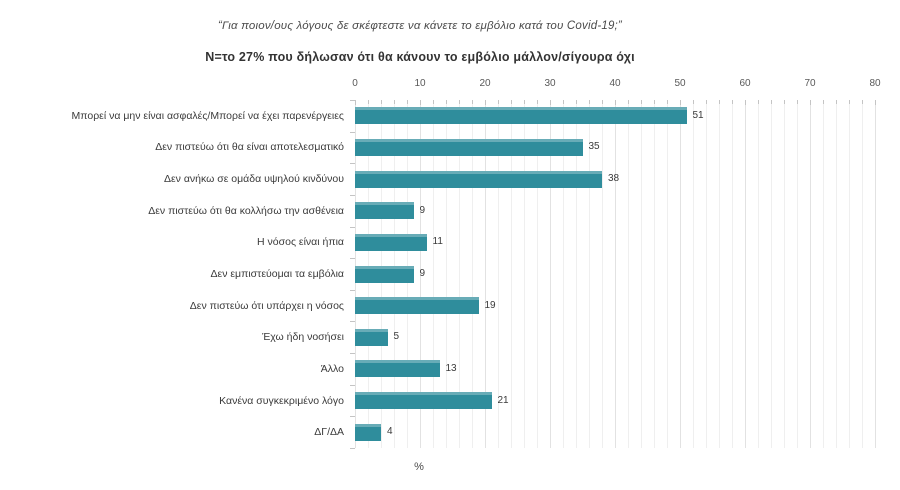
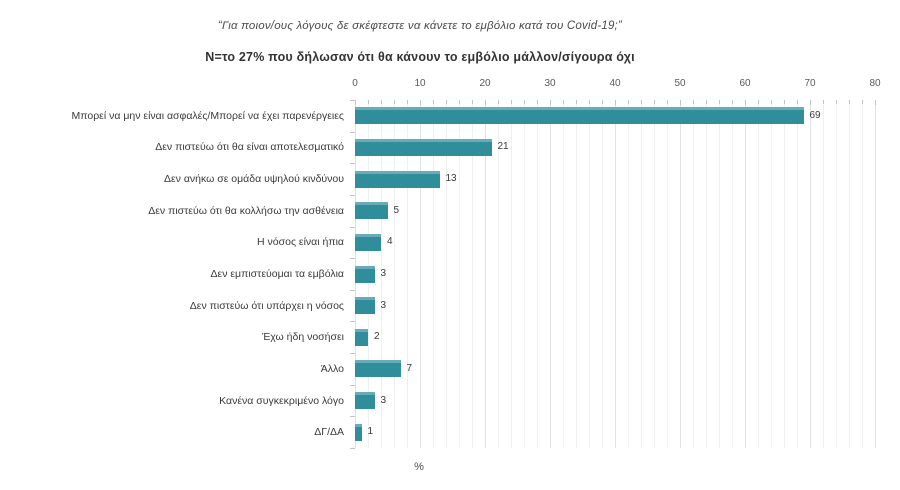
Μπορεί να μην είναι ασφαλές/Μπορεί να έχει παρενέργειες: 51 -> 69
Δεν πιστεύω ότι θα είναι αποτελεσματικό: 35 -> 21
Δεν ανήκω σε ομάδα υψηλού κινδύνου: 38 -> 13
Δεν πιστεύω ότι θα κολλήσω την ασθένεια: 9 -> 5
Η νόσος είναι ήπια: 11 -> 4
Δεν εμπιστεύομαι τα εμβόλια: 9 -> 3
Δεν πιστεύω ότι υπάρχει η νόσος: 19 -> 3
Έχω ήδη νοσήσει: 5 -> 2
Άλλο: 13 -> 7
Κανένα συγκεκριμένο λόγο: 21 -> 3
ΔΓ/ΔΑ: 4 -> 1
